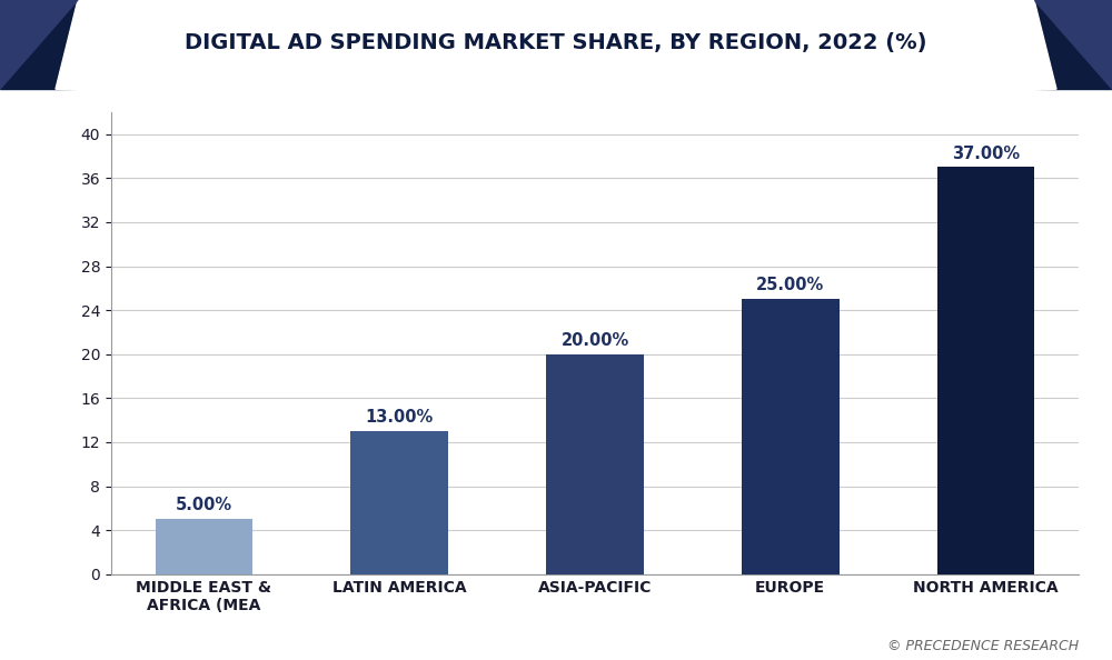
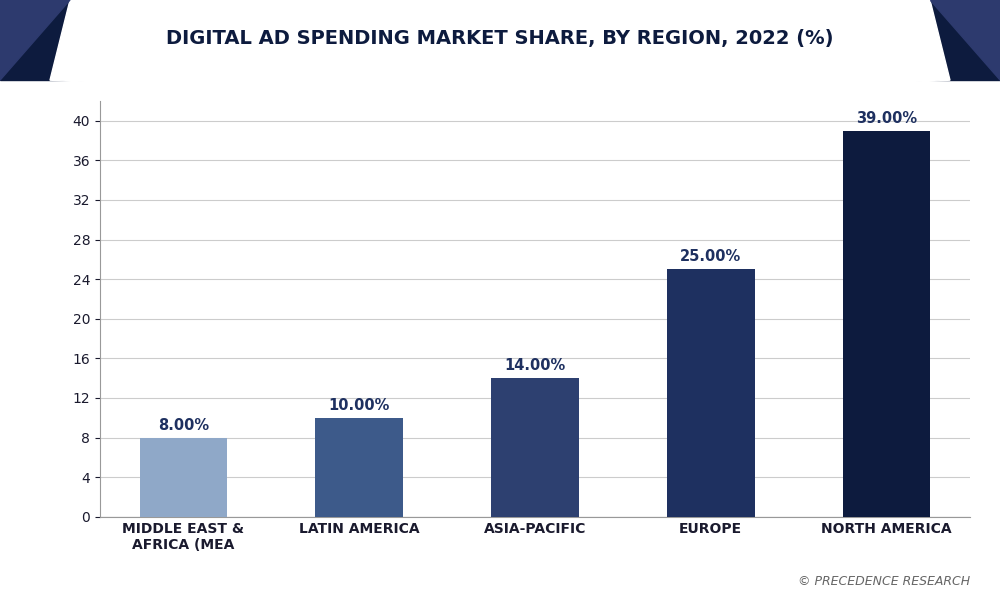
MIDDLE EAST & AFRICA (MEA: 5.00% -> 8.00%
LATIN AMERICA: 13.00% -> 10.00%
ASIA-PACIFIC: 20.00% -> 14.00%
NORTH AMERICA: 37.00% -> 39.00%
